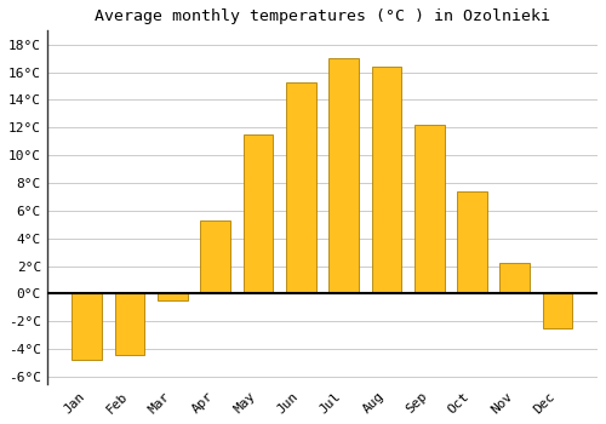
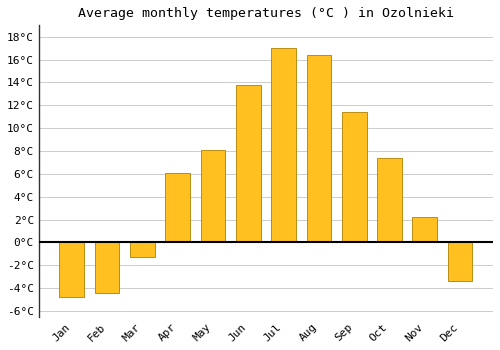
Mar: -0.5°C -> -1.3°C
Apr: 5.3°C -> 6.1°C
May: 11.5°C -> 8.1°C
Jun: 15.3°C -> 13.8°C
Sep: 12.2°C -> 11.4°C
Dec: -2.5°C -> -3.4°C
